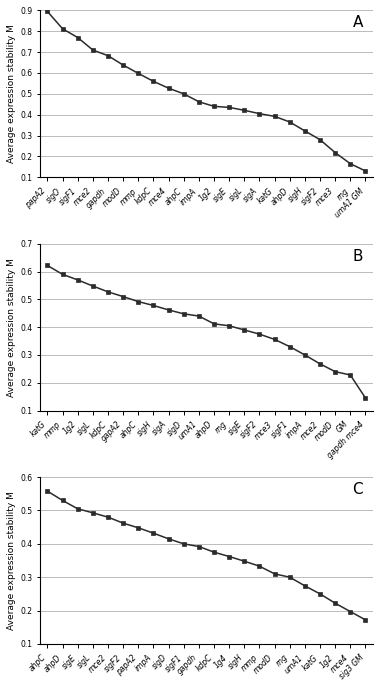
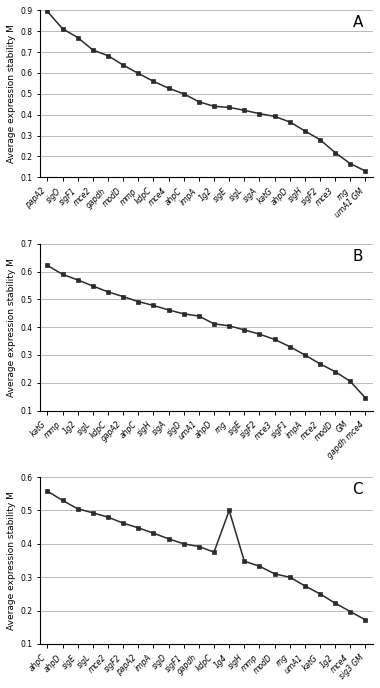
GM: 0.228 -> 0.205
1g4: 0.362 -> 0.500
